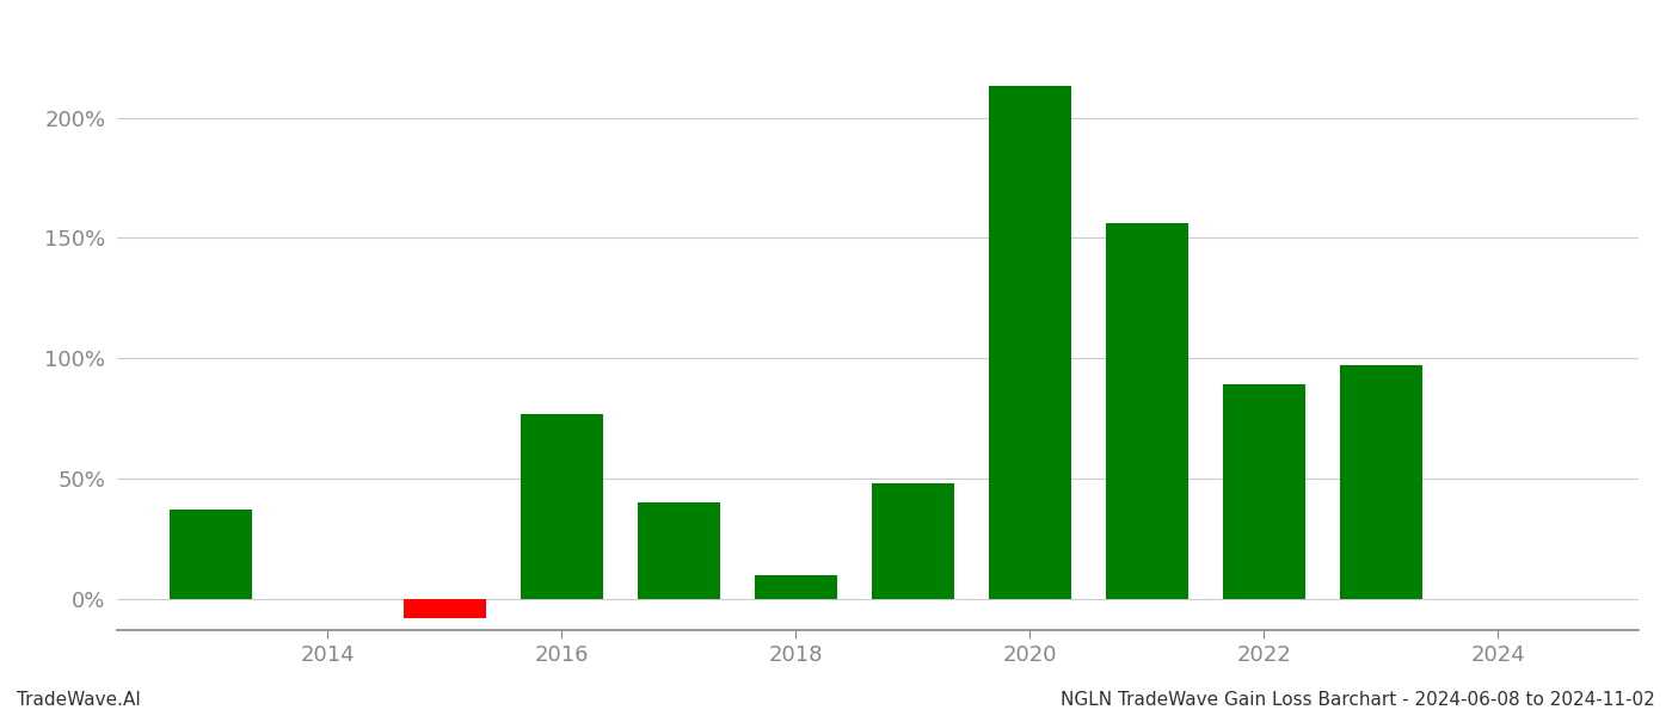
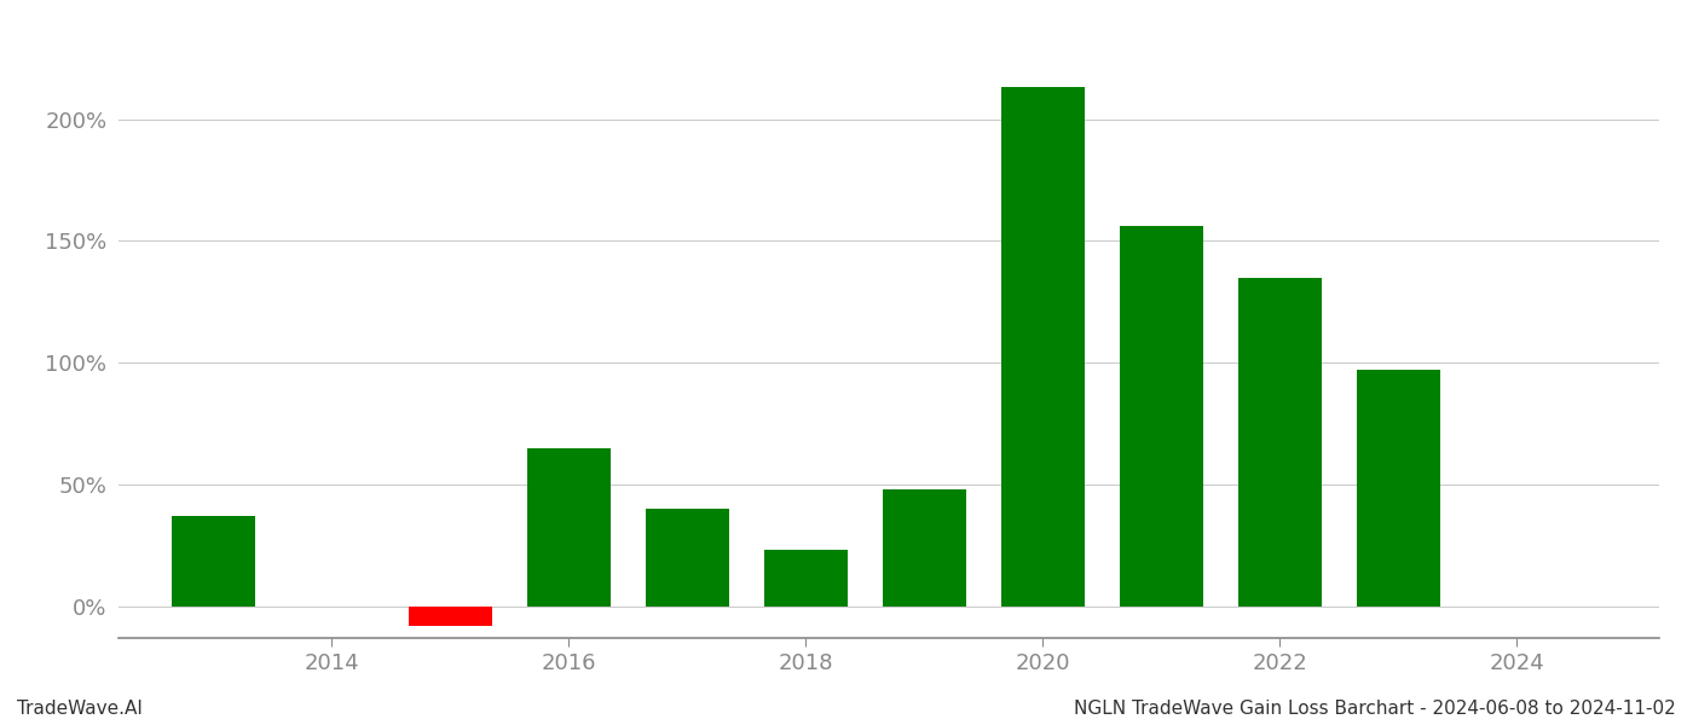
2016: 77% -> 65%
2018: 10% -> 23%
2022: 89% -> 135%
